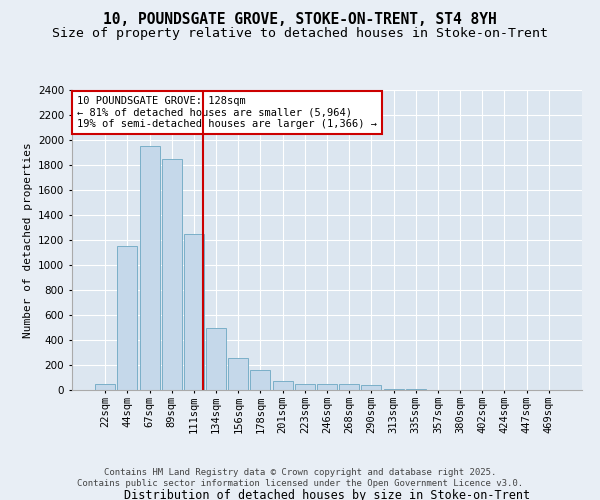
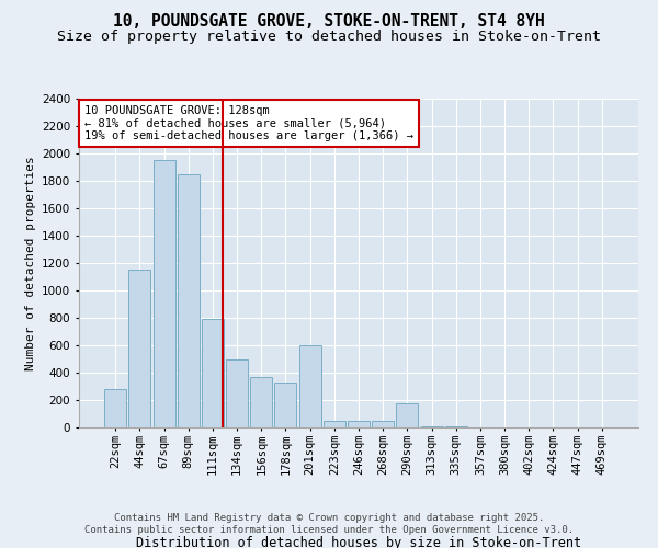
22sqm: 50 -> 280
111sqm: 1250 -> 790
156sqm: 260 -> 370
178sqm: 160 -> 330
201sqm: 80 -> 600
290sqm: 40 -> 180
